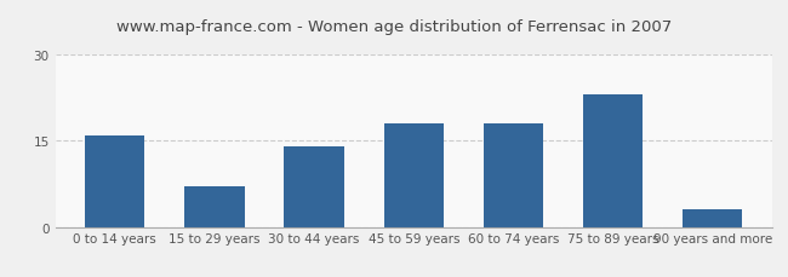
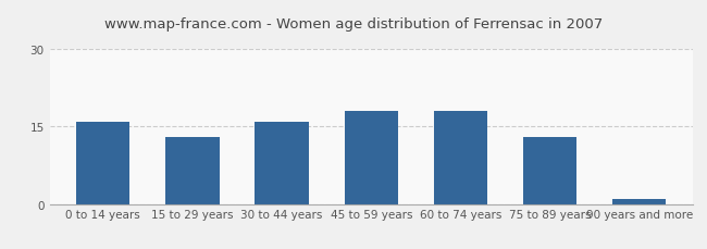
15 to 29 years: 7 -> 13
30 to 44 years: 14 -> 16
75 to 89 years: 23 -> 13
90 years and more: 3 -> 1
